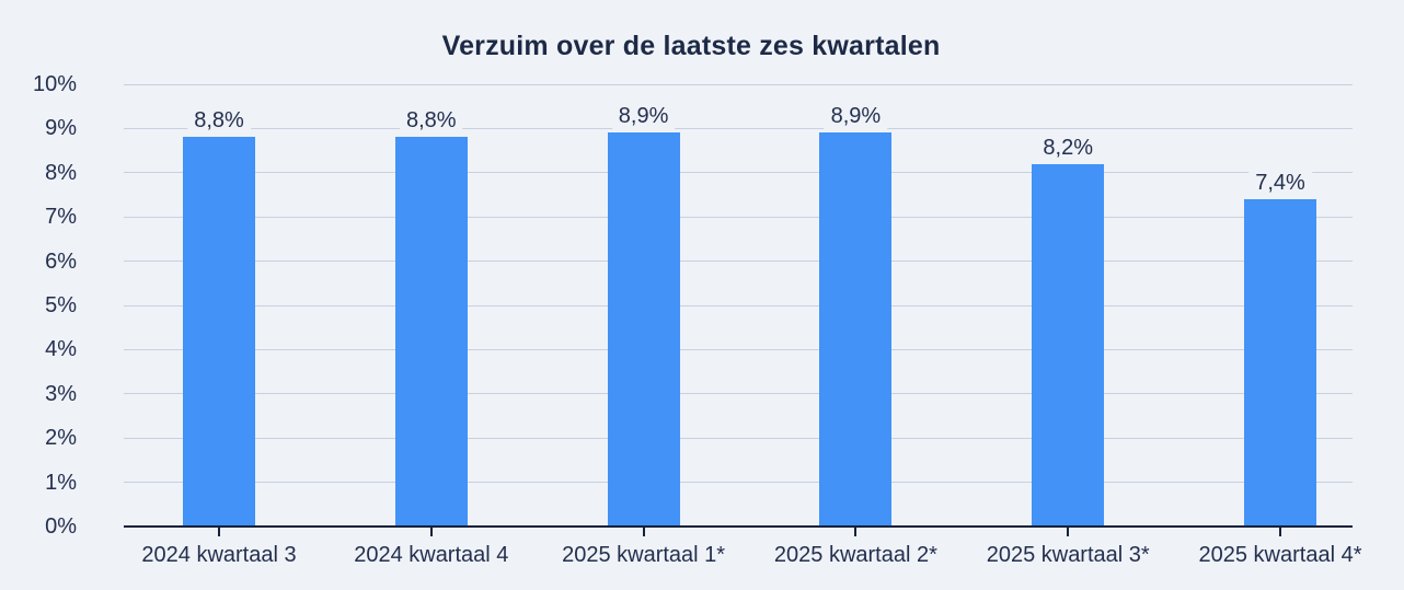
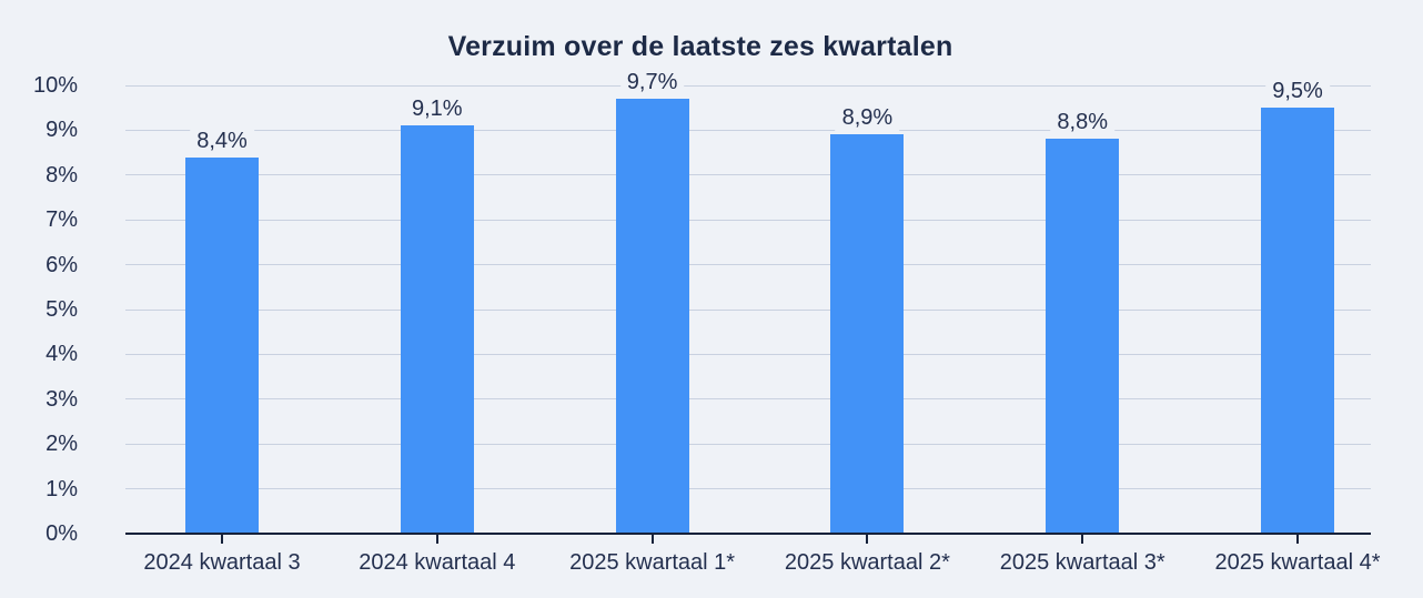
2024 kwartaal 3: 8,8% -> 8,4%
2024 kwartaal 4: 8,8% -> 9,1%
2025 kwartaal 1*: 8,9% -> 9,7%
2025 kwartaal 3*: 8,2% -> 8,8%
2025 kwartaal 4*: 7,4% -> 9,5%
